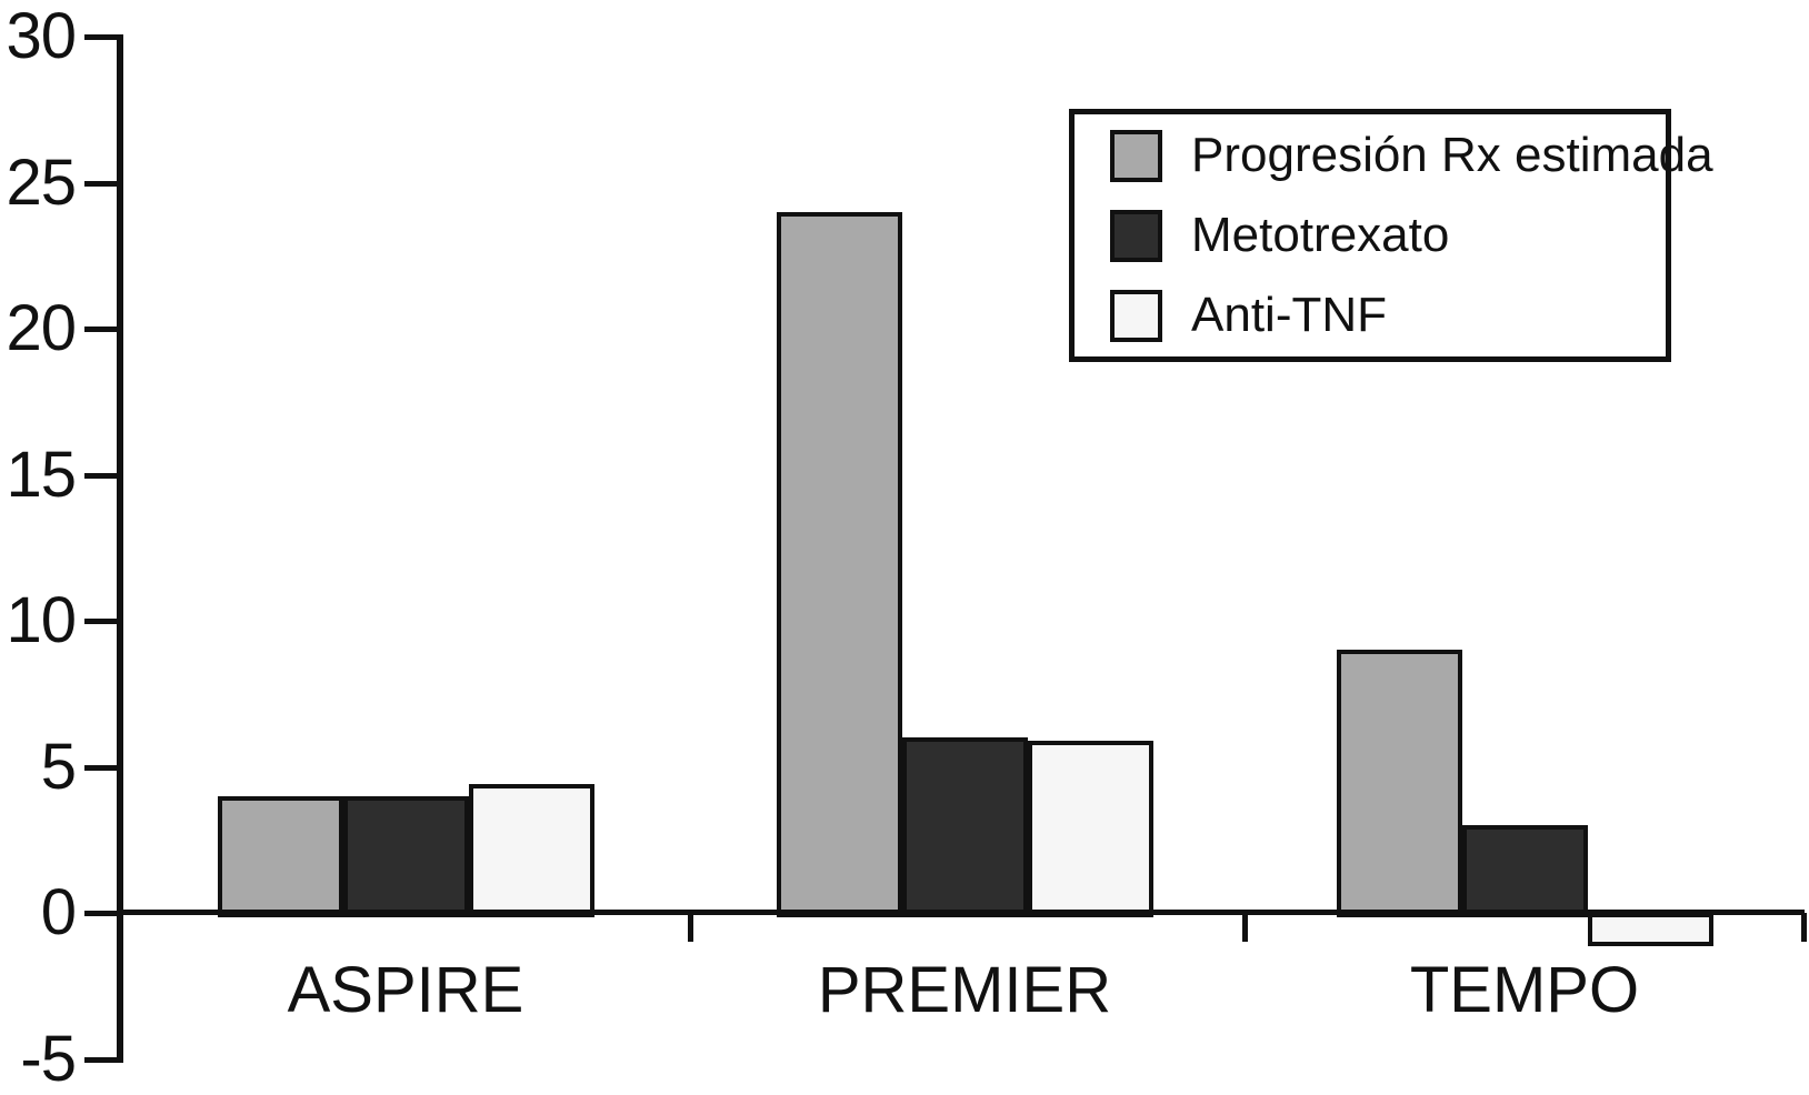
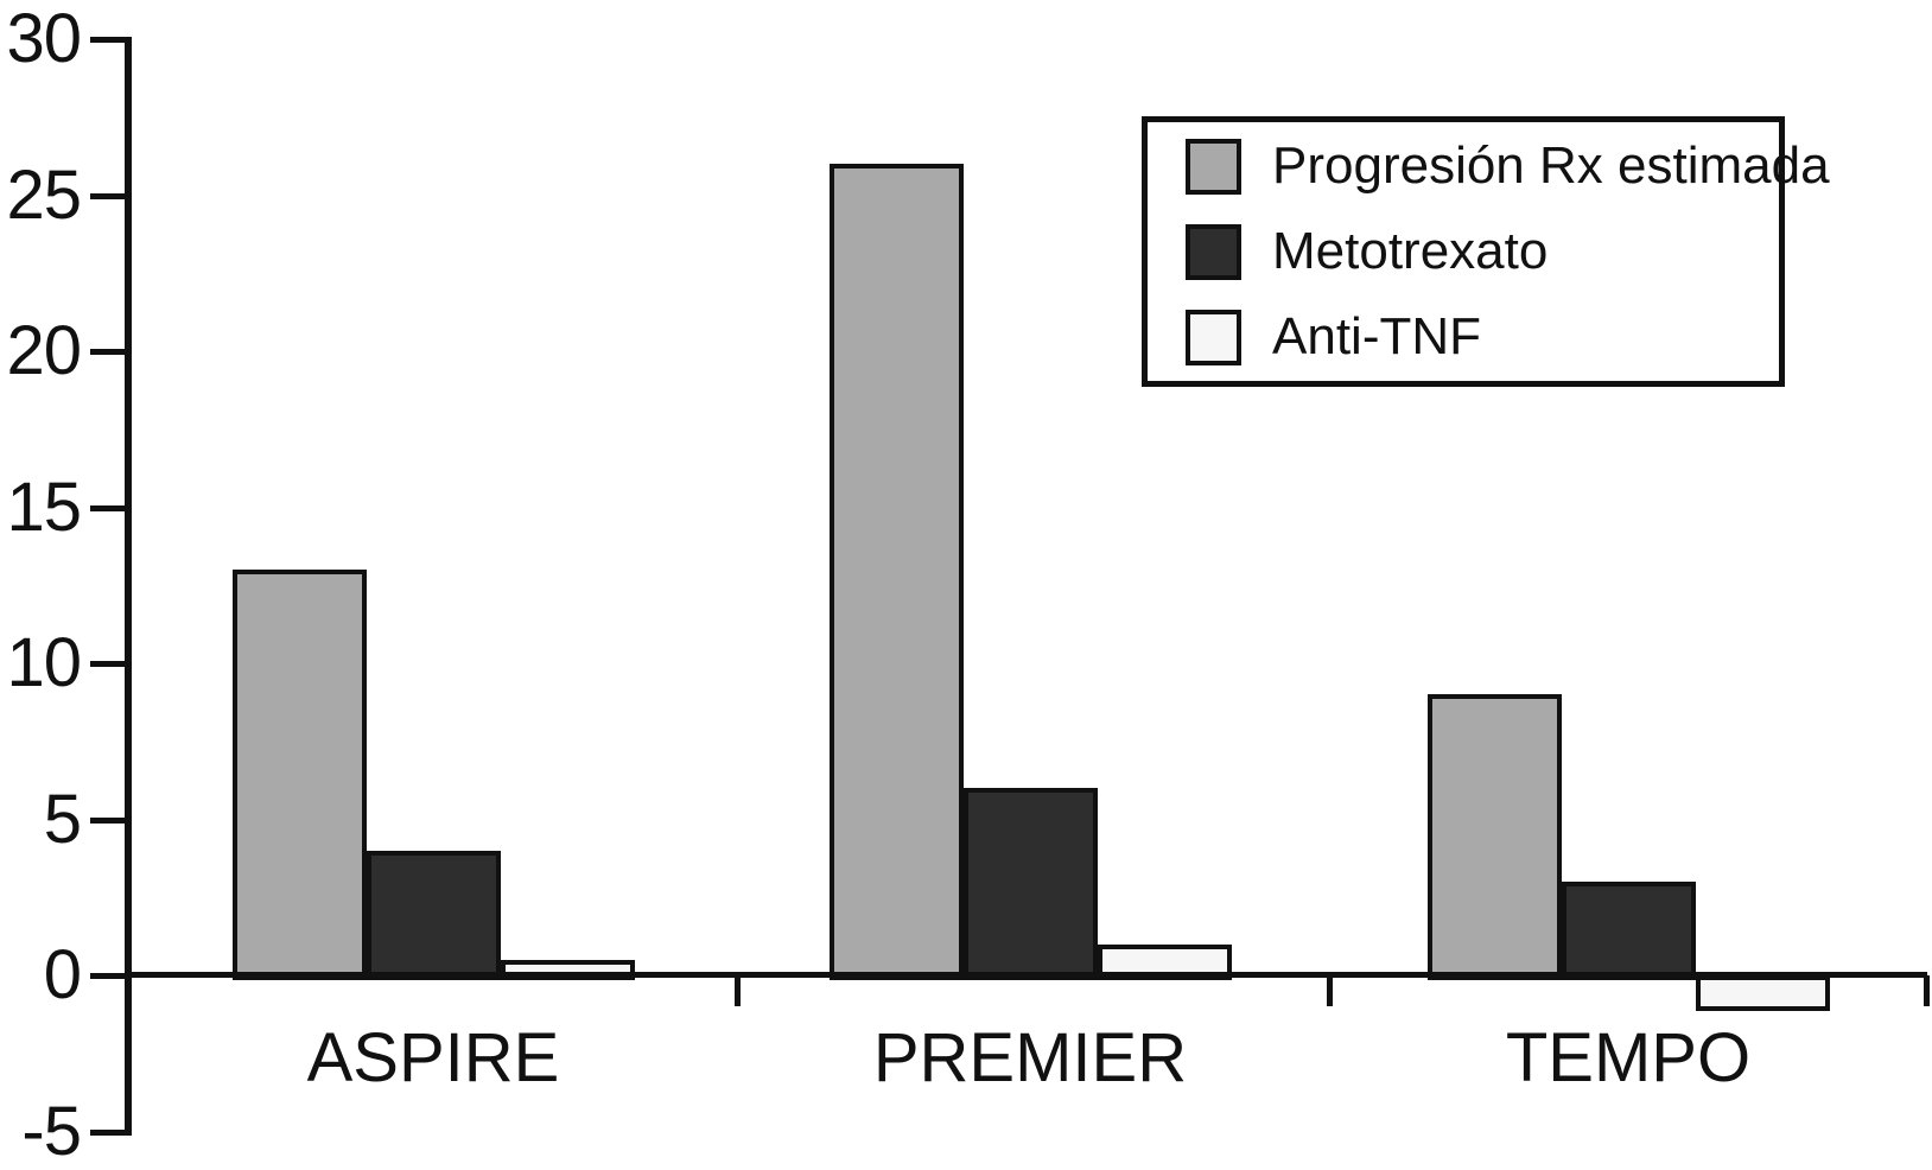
Progresión Rx estimada/ASPIRE: 4 -> 13
Anti-TNF/ASPIRE: 4.4 -> 0.5
Progresión Rx estimada/PREMIER: 24 -> 26
Anti-TNF/PREMIER: 5.9 -> 1.0
